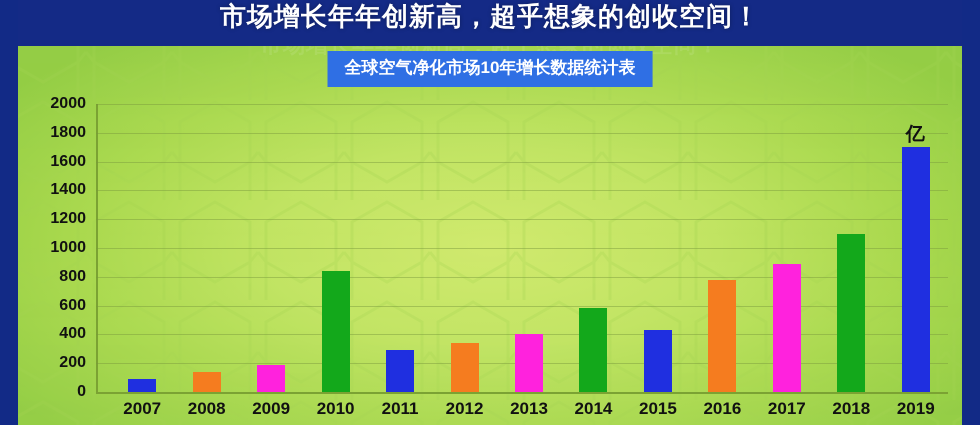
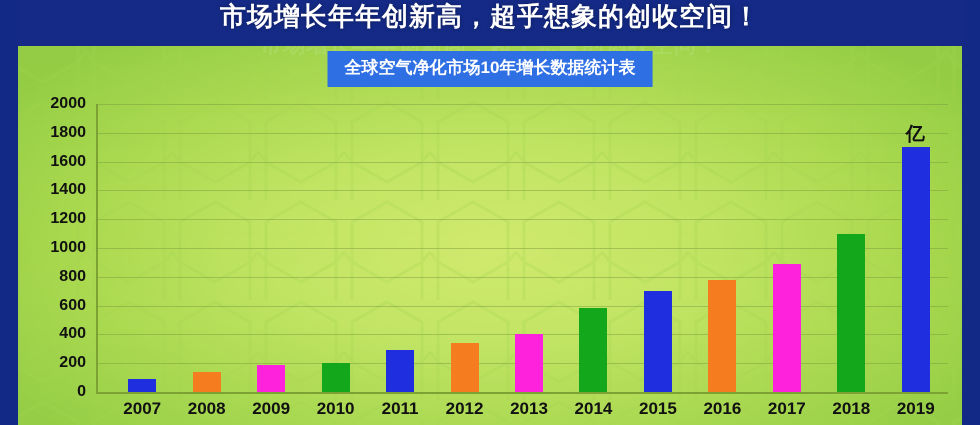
2010: 840 -> 200
2015: 430 -> 700
